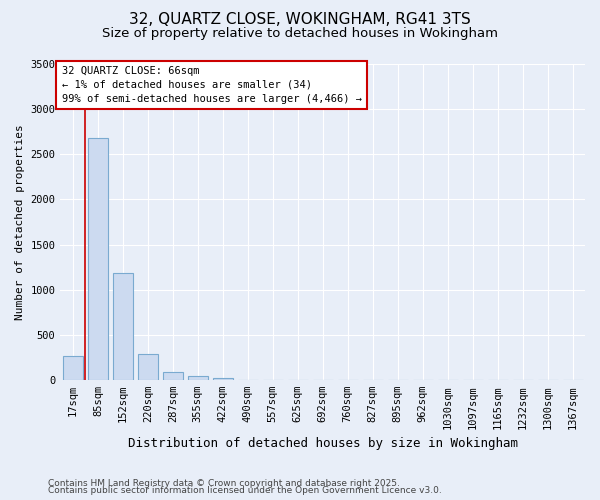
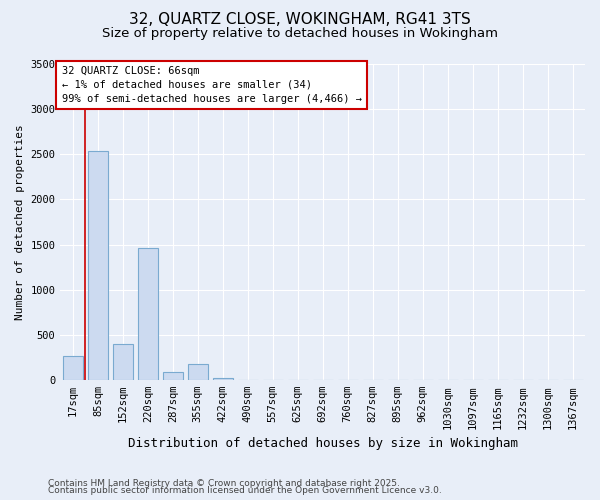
85sqm: 2680 -> 2540
152sqm: 1180 -> 400
220sqm: 290 -> 1460
355sqm: 40 -> 180
